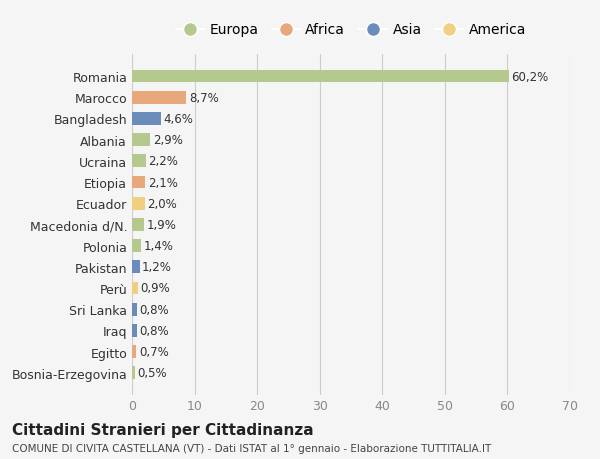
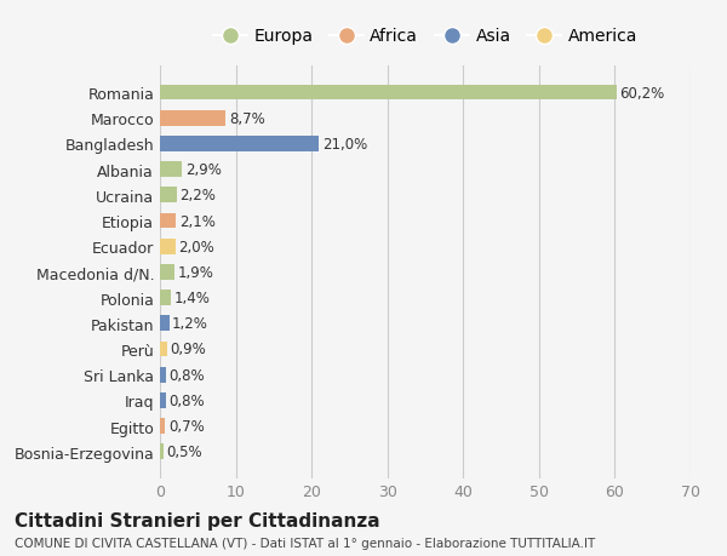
Bangladesh: 4,6% -> 21,0%
